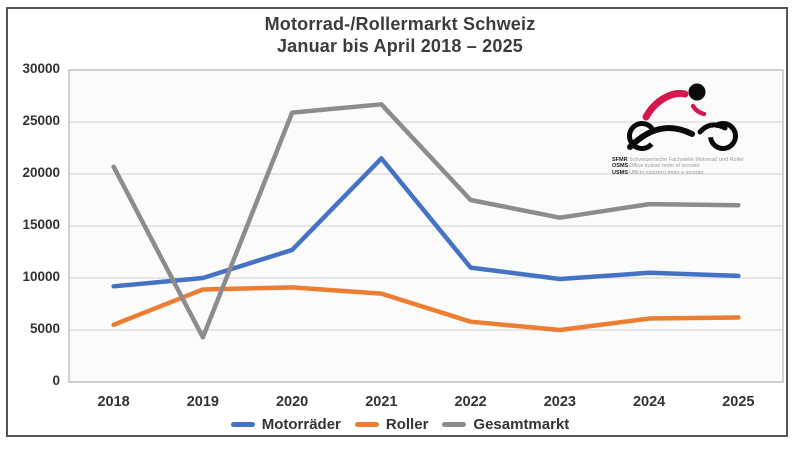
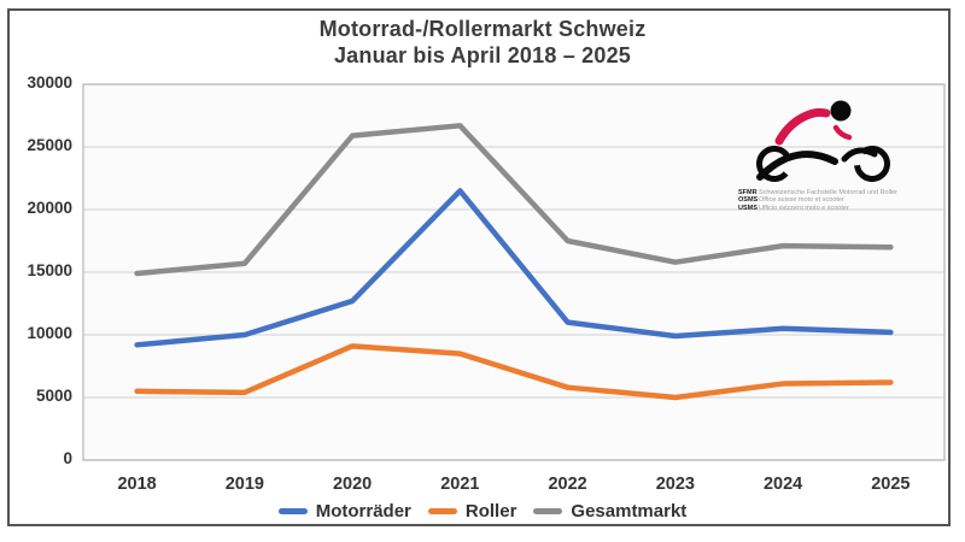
Gesamtmarkt/2018: 20700 -> 14900
Roller/2019: 8900 -> 5400
Gesamtmarkt/2019: 4300 -> 15700
